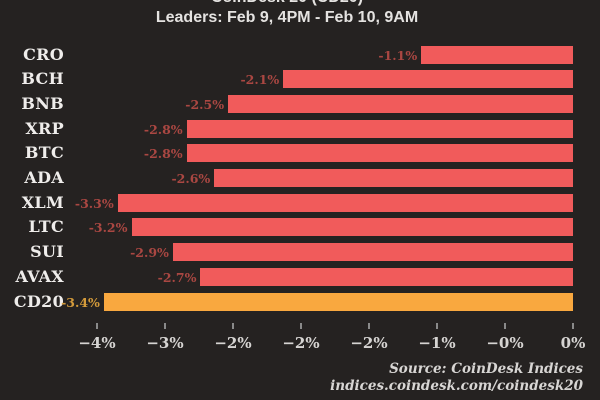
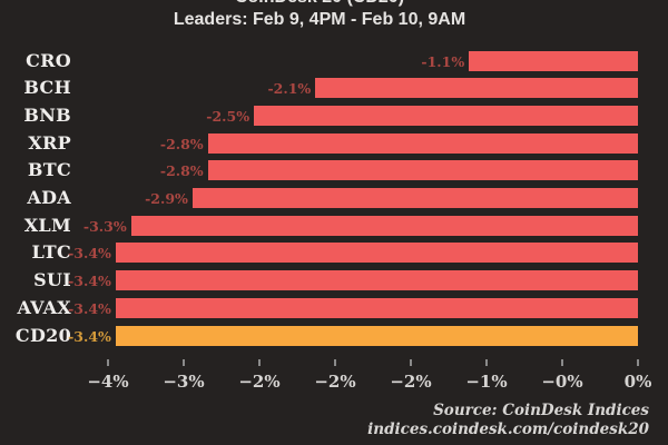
ADA: -2.6% -> -2.9%
LTC: -3.2% -> -3.4%
SUI: -2.9% -> -3.4%
AVAX: -2.7% -> -3.4%
